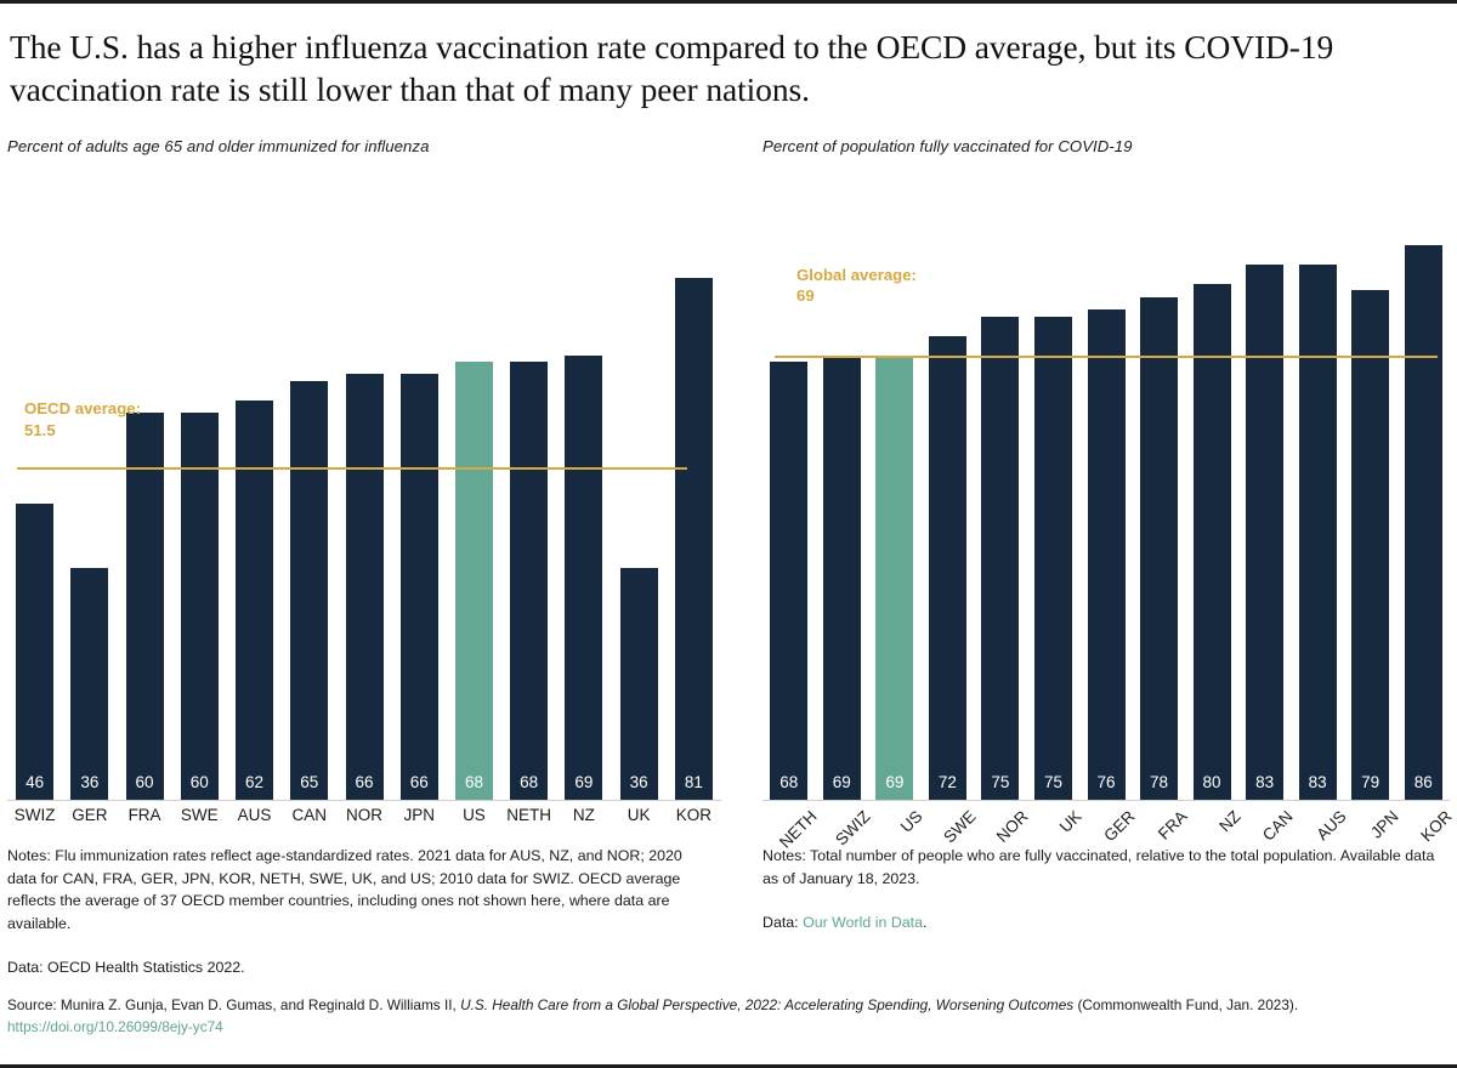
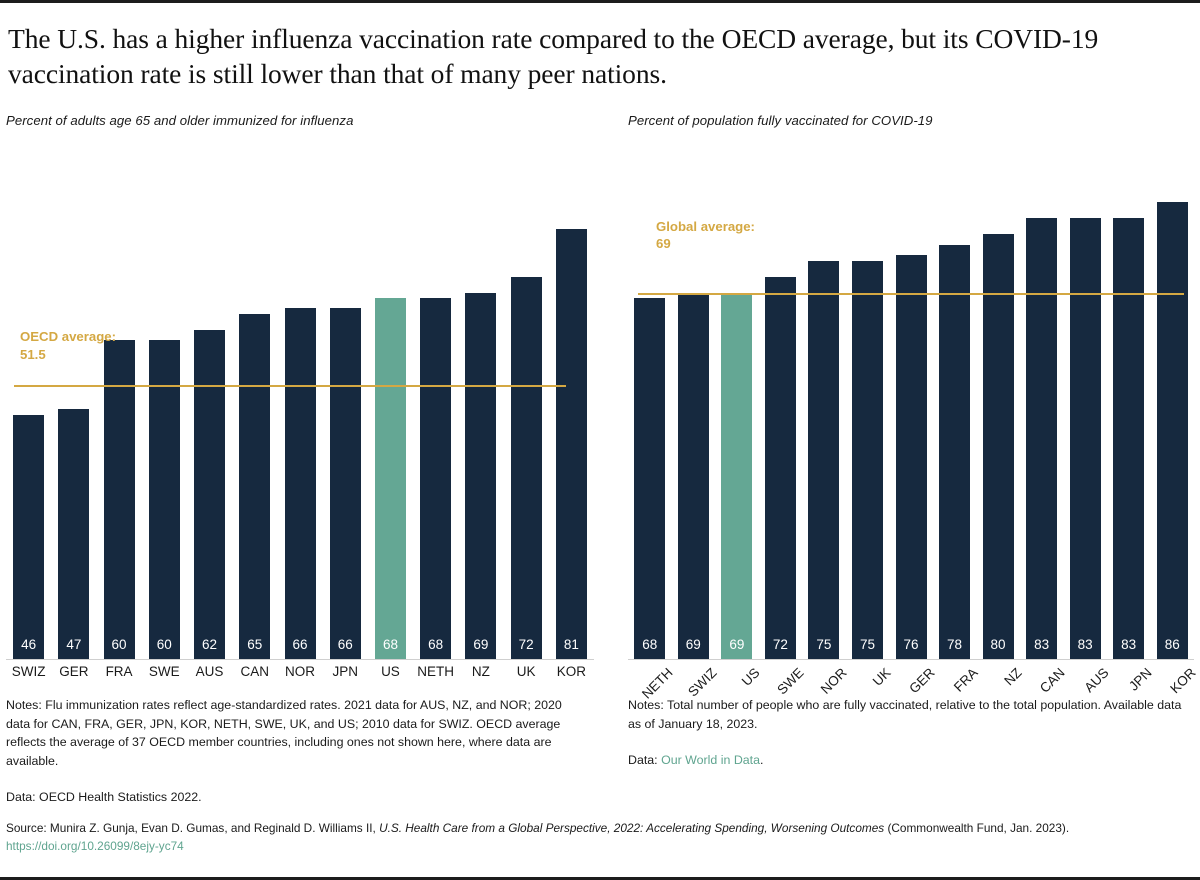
Percent of adults age 65 and older immunized for influenza/GER: 36 -> 47
Percent of adults age 65 and older immunized for influenza/UK: 36 -> 72
Percent of population fully vaccinated for COVID-19/JPN: 79 -> 83
